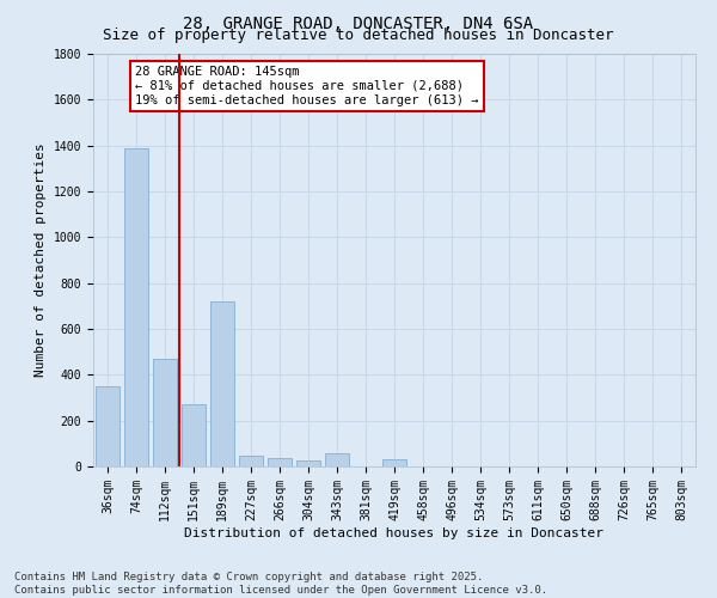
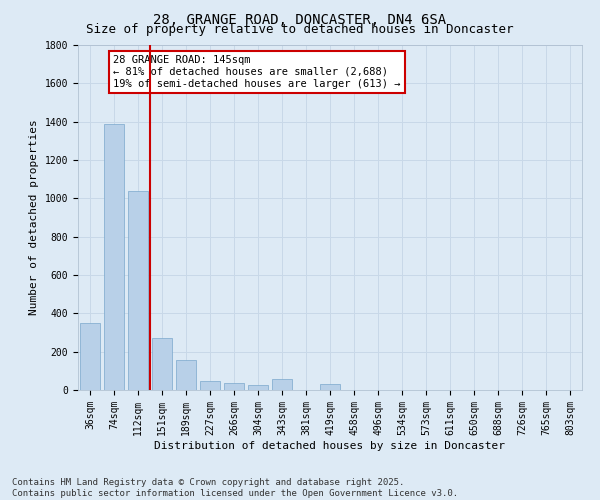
112sqm: 470 -> 1040
189sqm: 720 -> 160
